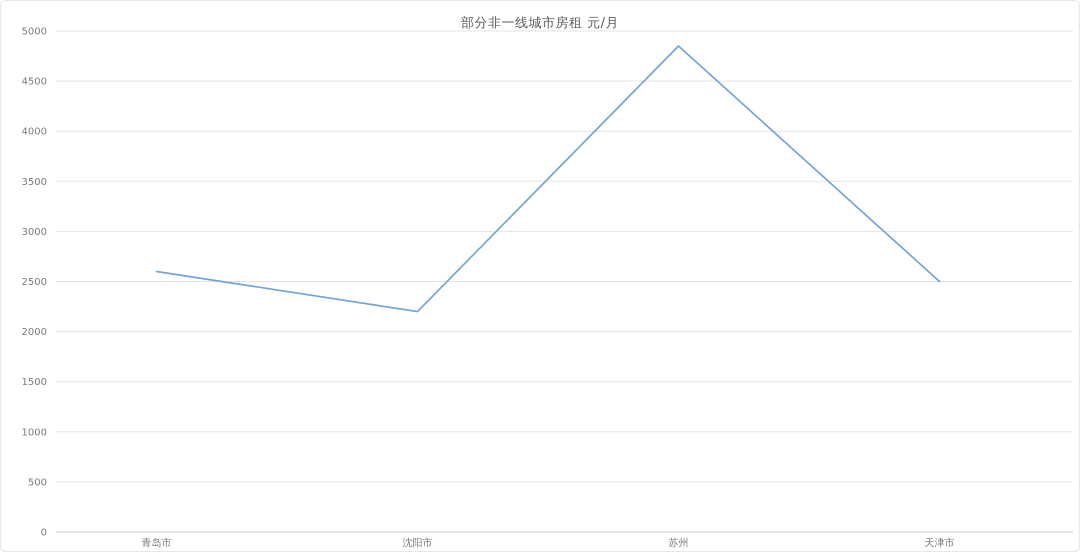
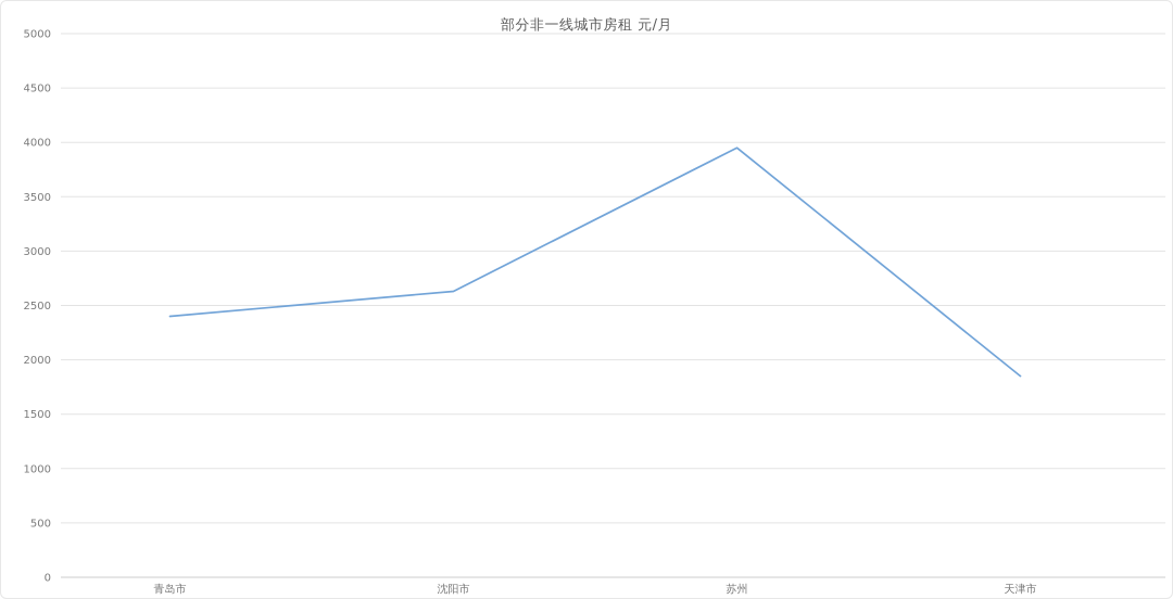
青岛市: 2600 -> 2400
沈阳市: 2200 -> 2630
苏州: 4850 -> 3950
天津市: 2500 -> 1850
